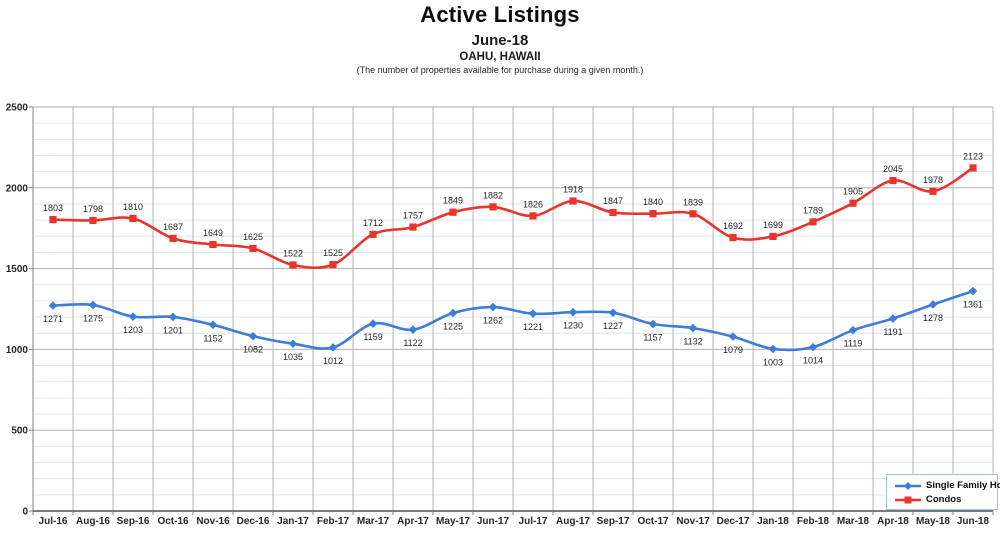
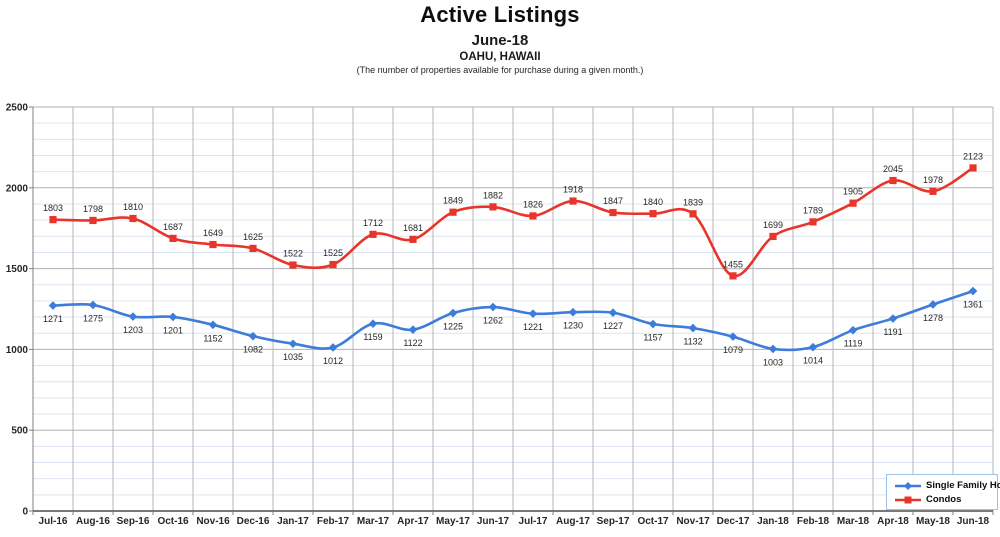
Condos/Apr-17: 1757 -> 1681
Condos/Dec-17: 1692 -> 1455
